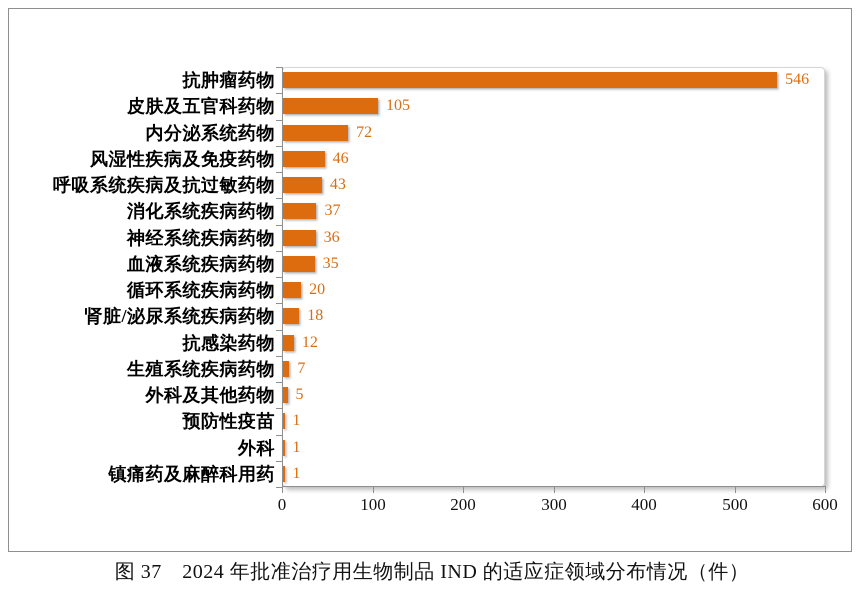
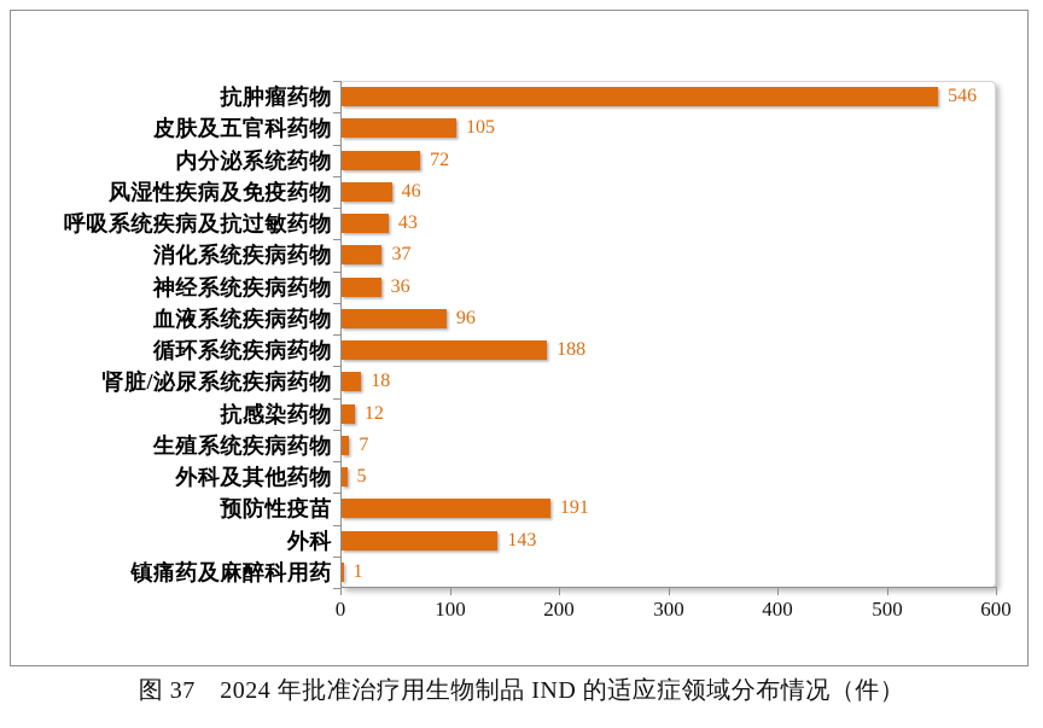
血液系统疾病药物: 35 -> 96
循环系统疾病药物: 20 -> 188
预防性疫苗: 1 -> 191
外科: 1 -> 143
